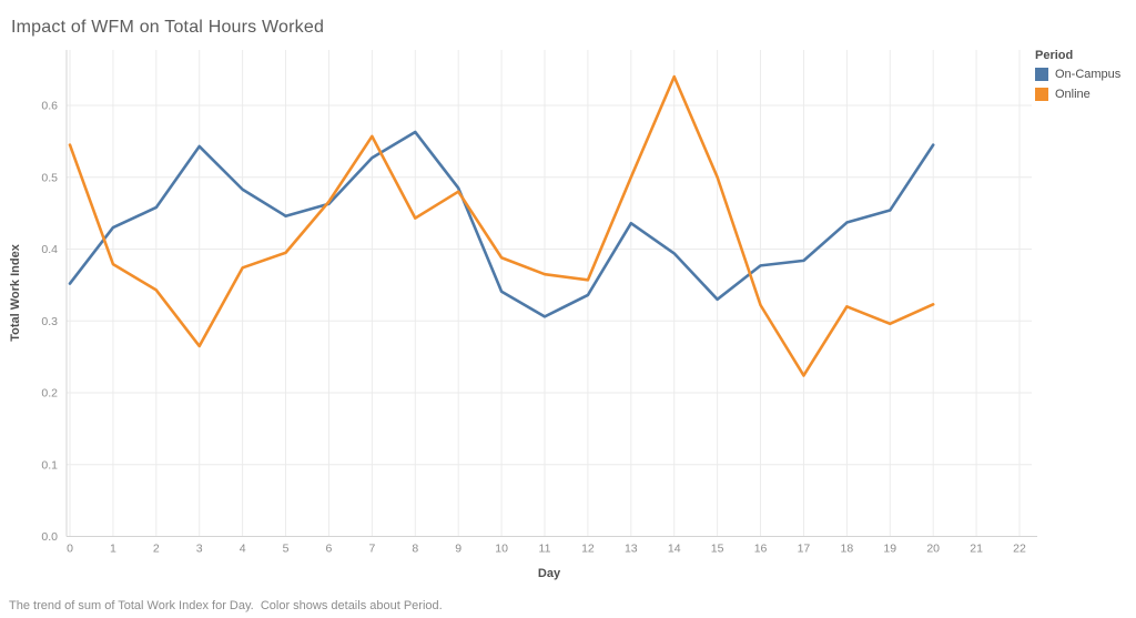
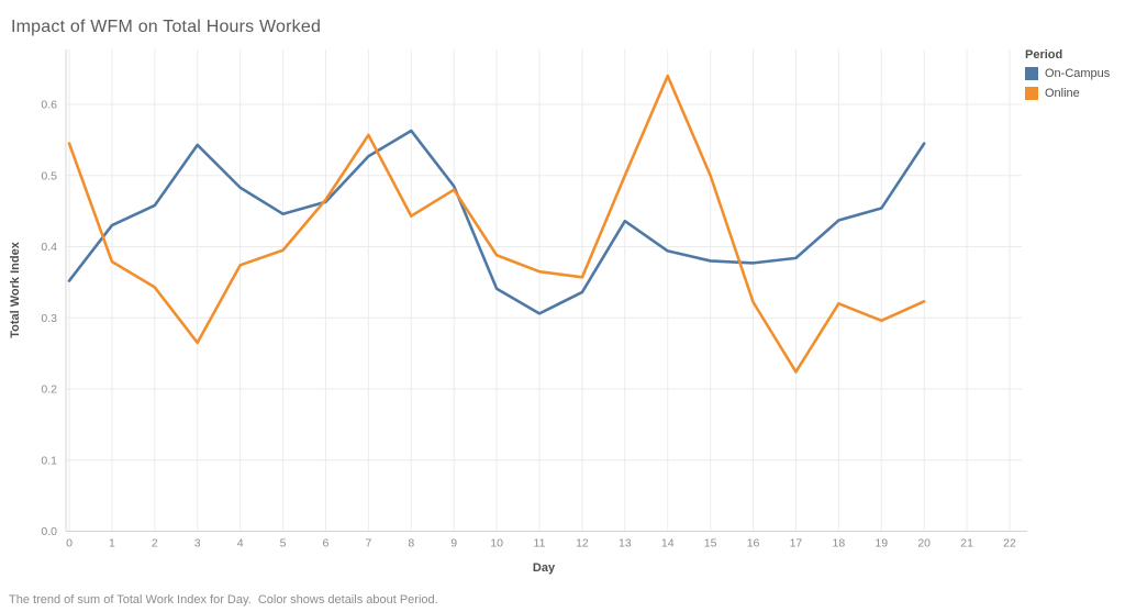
On-Campus/15: 0.33 -> 0.38
